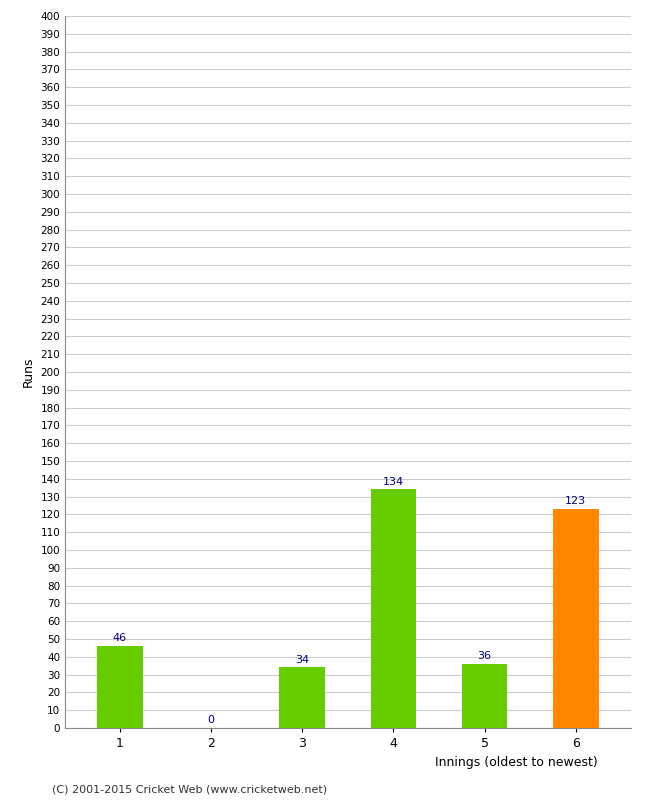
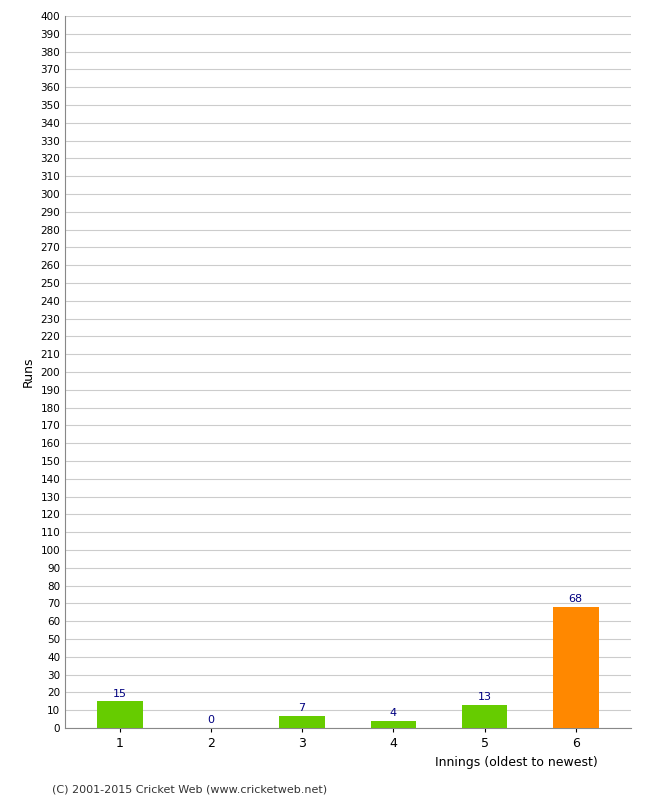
1: 46 -> 15
3: 34 -> 7
4: 134 -> 4
5: 36 -> 13
6: 123 -> 68
